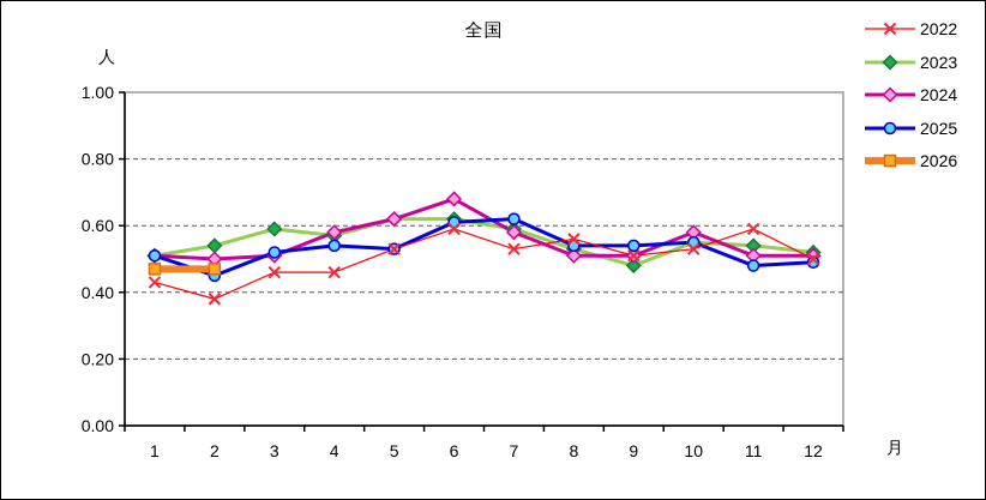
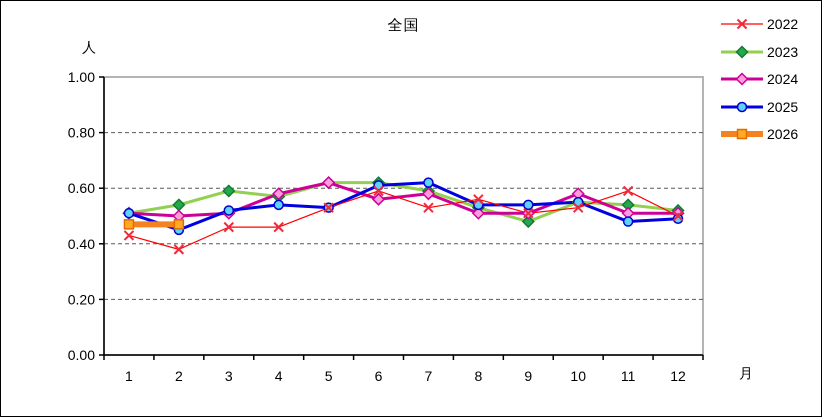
2024/6: 0.68 -> 0.56
